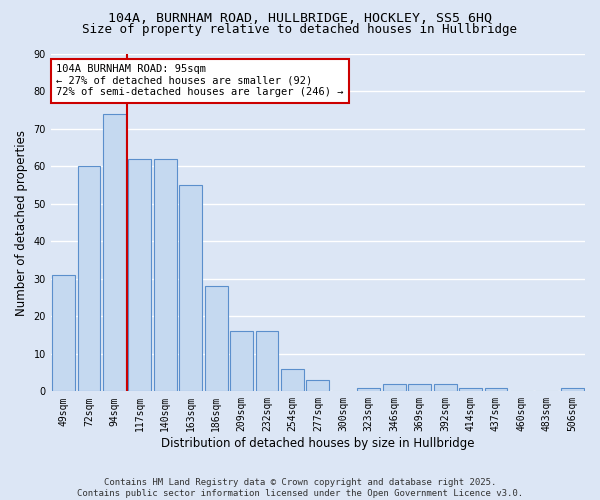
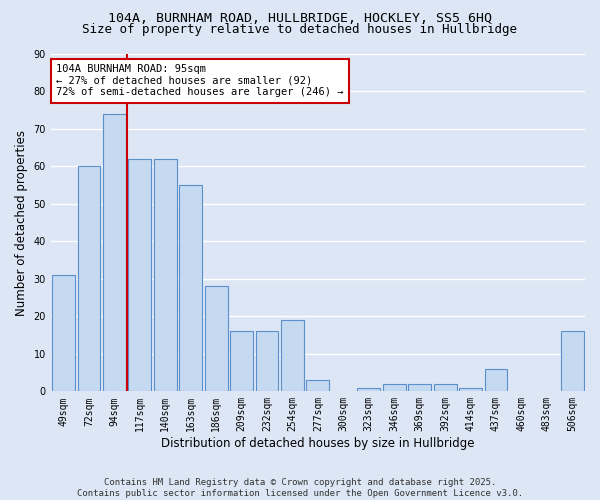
254sqm: 6 -> 19
437sqm: 1 -> 6
506sqm: 1 -> 16
